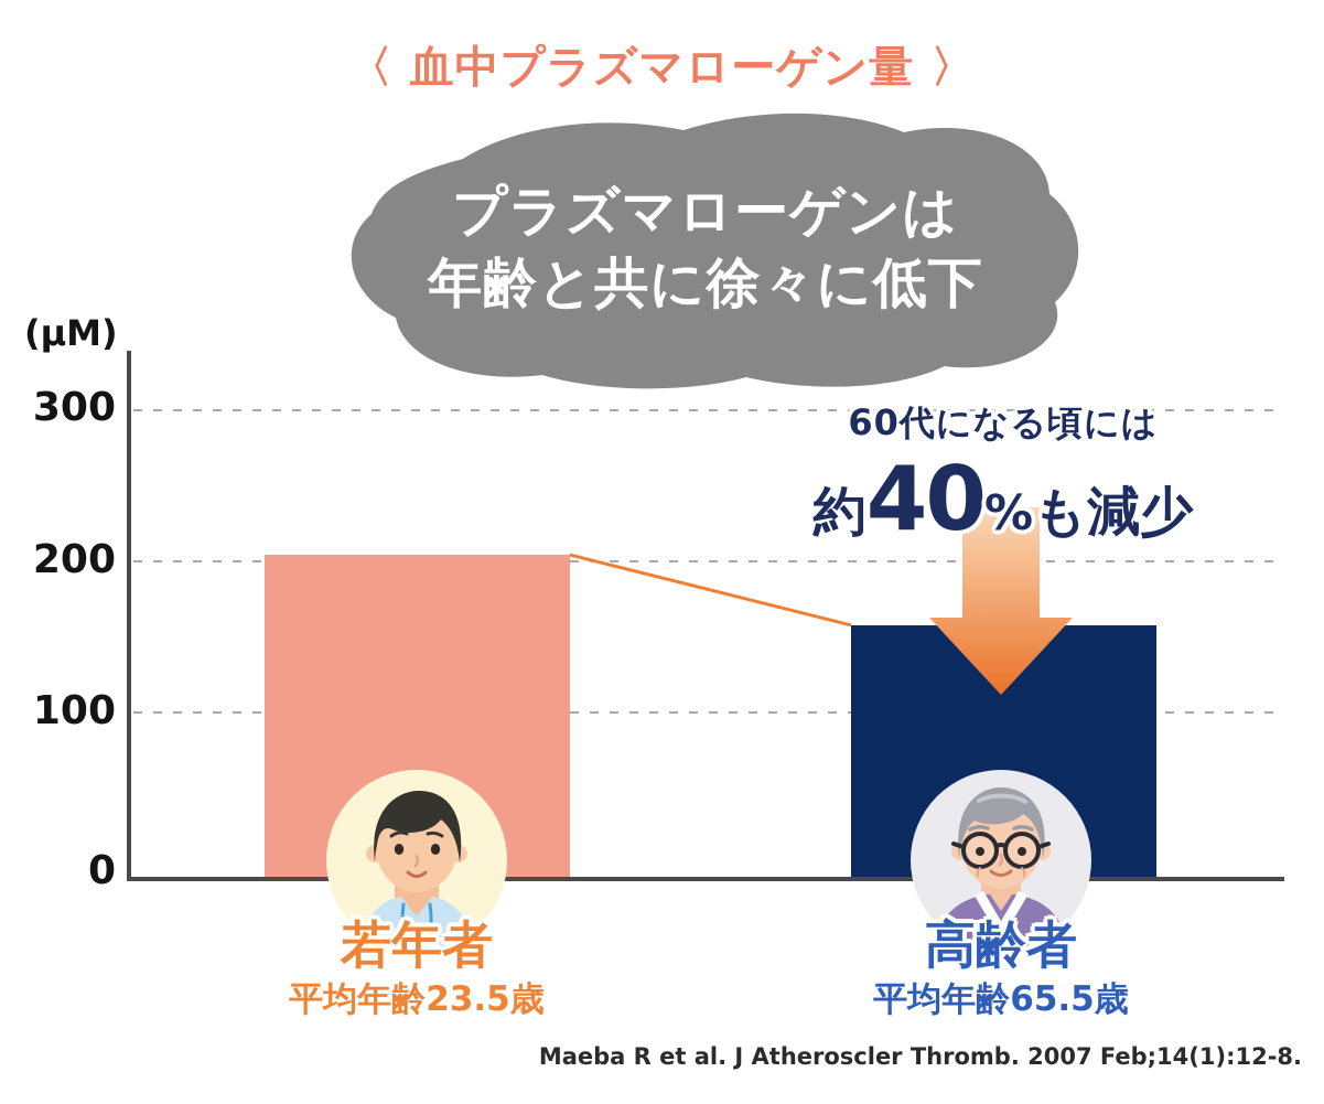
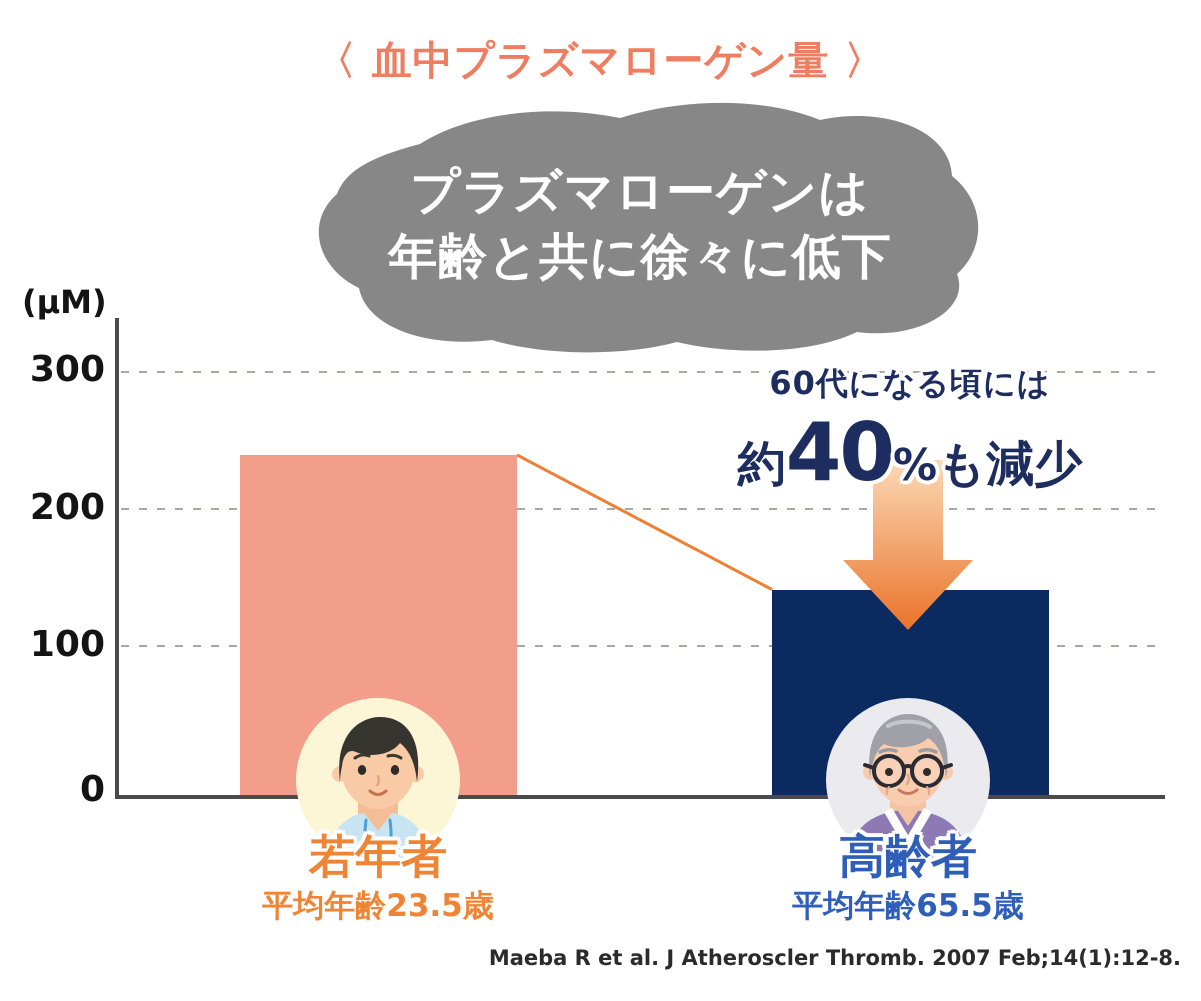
若年者: 206 -> 240
高齢者: 161 -> 145
